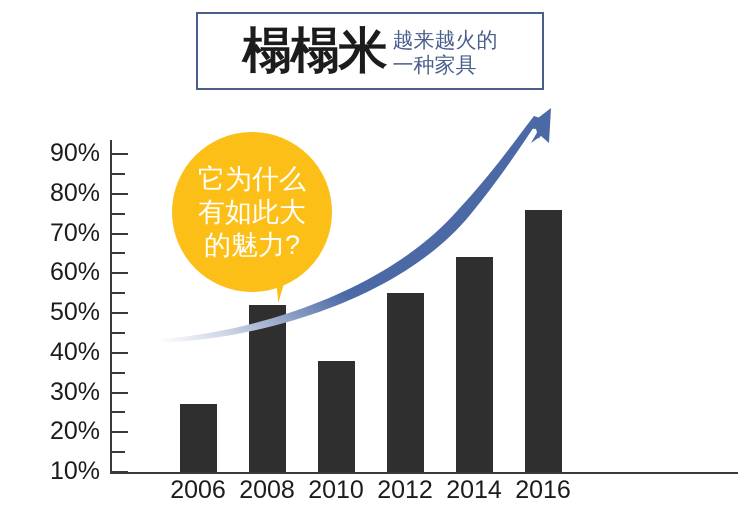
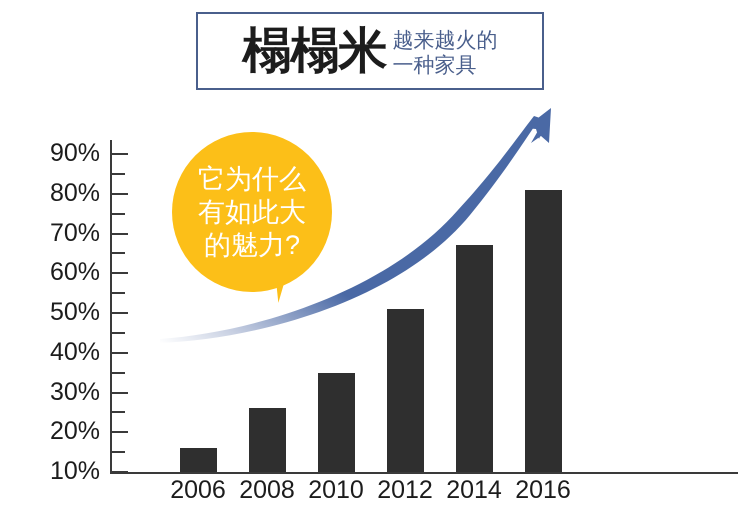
2006: 27% -> 16%
2008: 52% -> 26%
2010: 38% -> 35%
2012: 55% -> 51%
2014: 64% -> 67%
2016: 76% -> 81%
